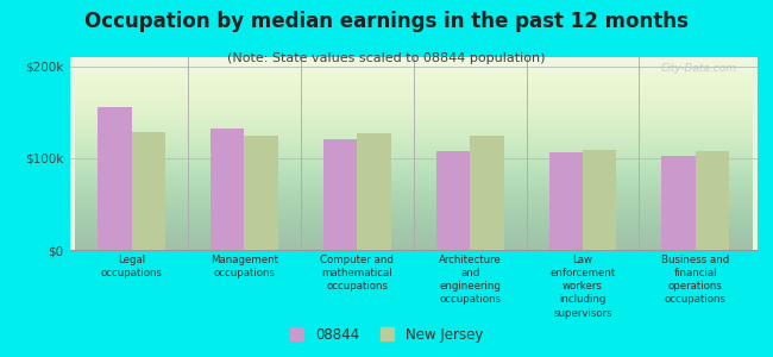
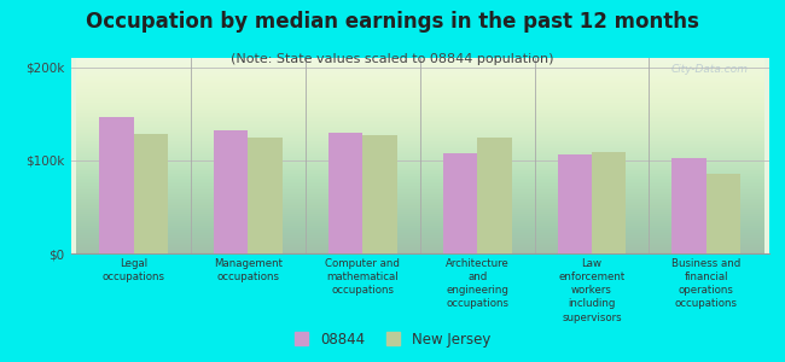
08844/Legal occupations: $155k -> $146k
08844/Computer and mathematical occupations: $120k -> $130k
New Jersey/Business and financial operations occupations: $108k -> $86k
